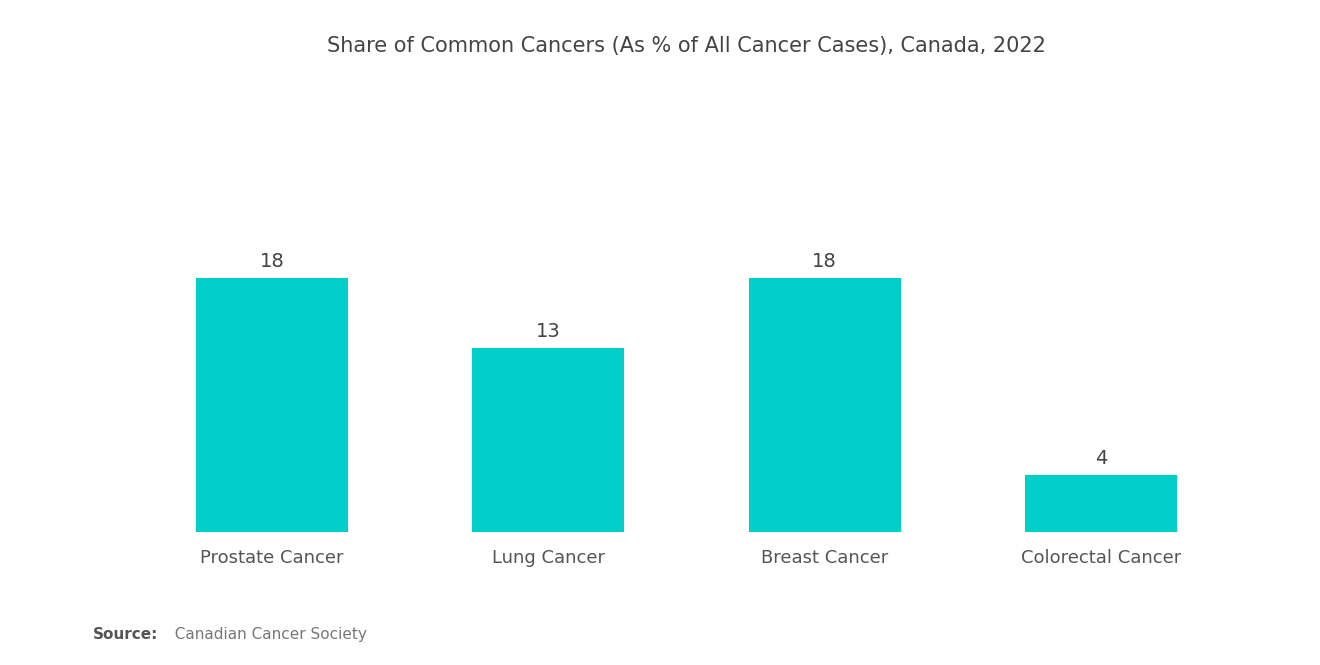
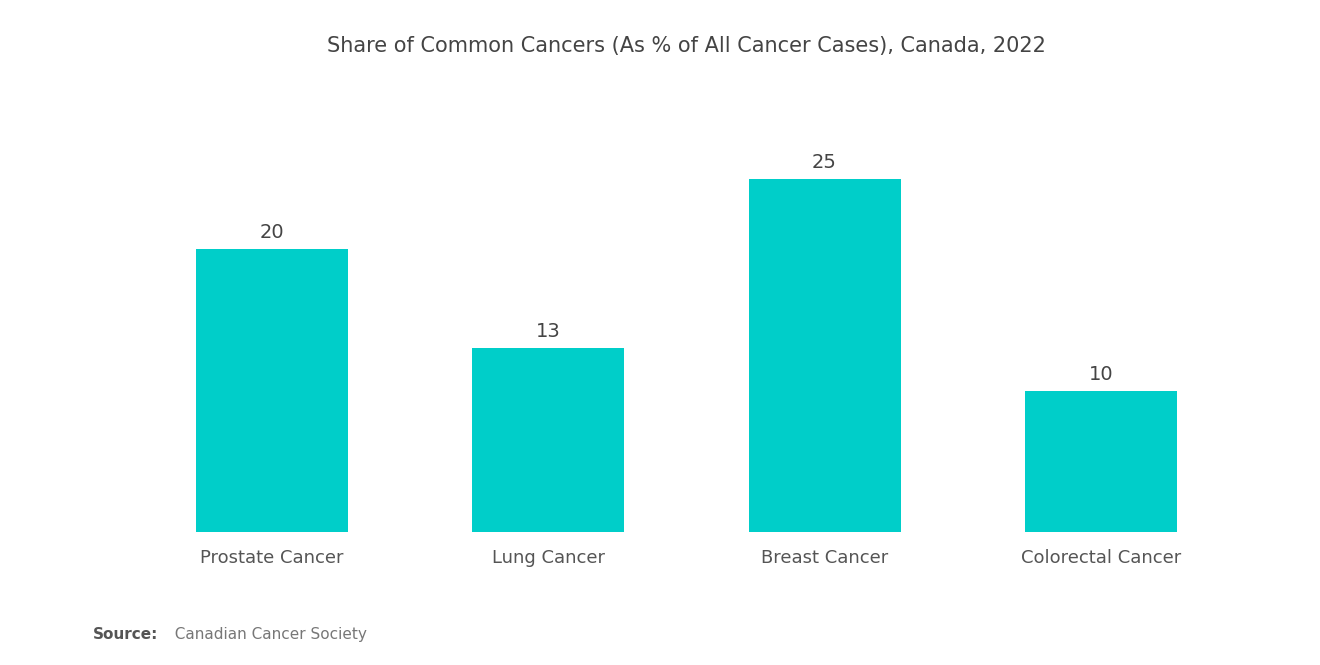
Prostate Cancer: 18 -> 20
Breast Cancer: 18 -> 25
Colorectal Cancer: 4 -> 10
